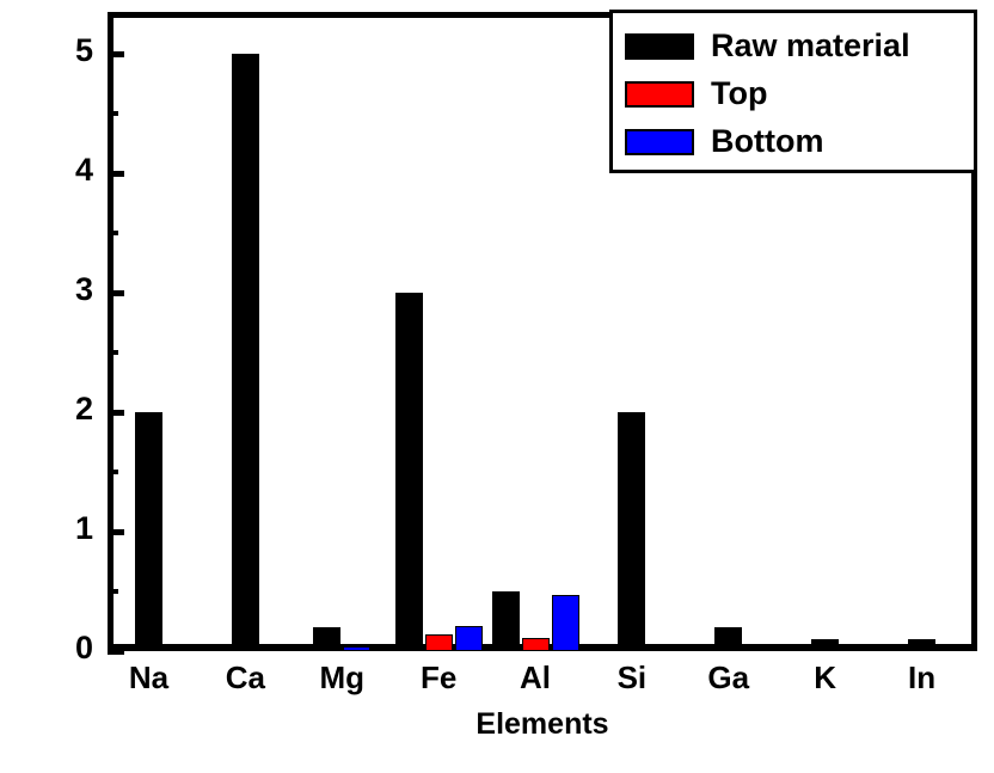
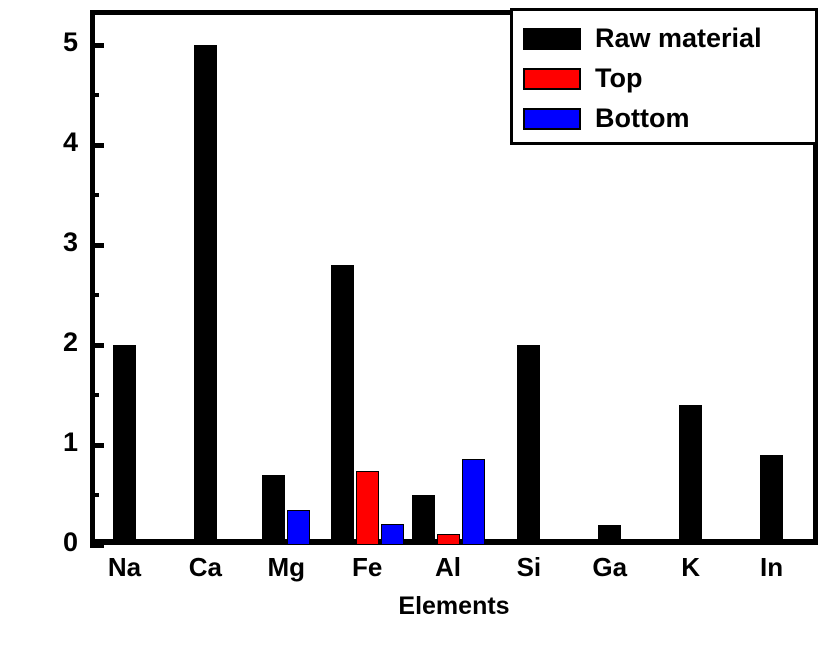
Raw material/Mg: 0.2 -> 0.7
Bottom/Mg: 0.04 -> 0.35
Raw material/Fe: 3.0 -> 2.8
Top/Fe: 0.14 -> 0.74
Bottom/Al: 0.47 -> 0.86
Raw material/K: 0.1 -> 1.4
Raw material/In: 0.1 -> 0.9
